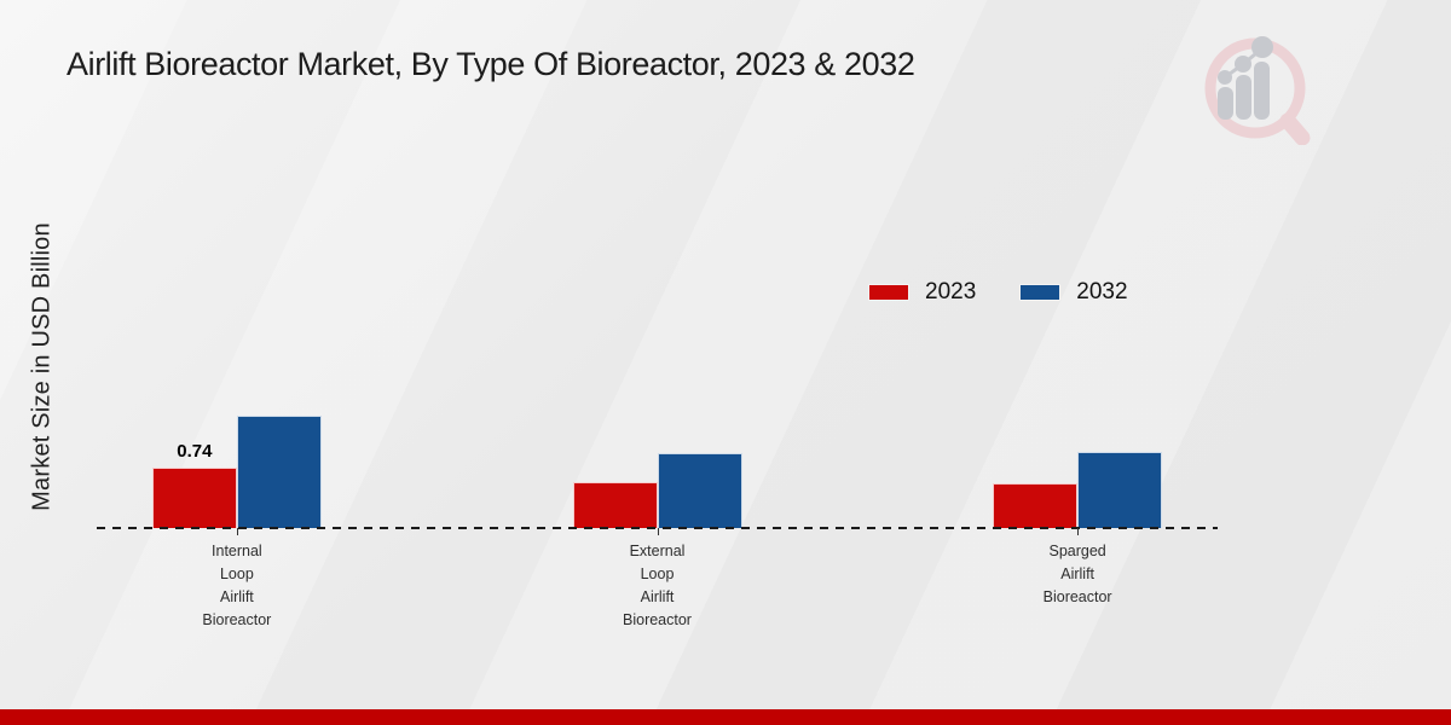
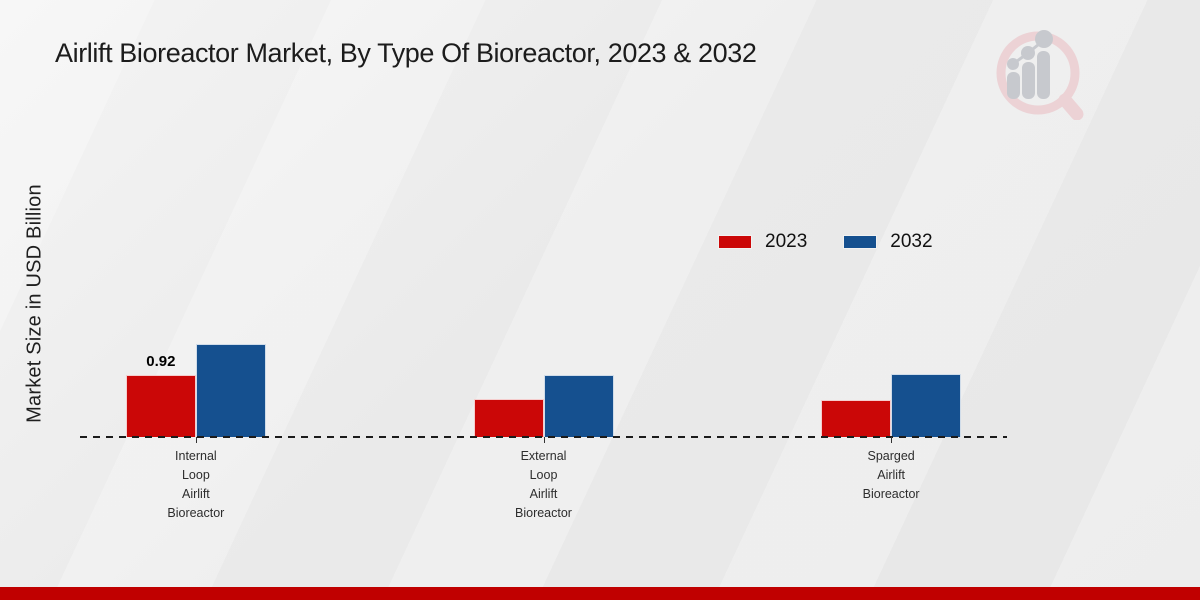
2023/Internal Loop Airlift Bioreactor: 0.74 -> 0.92
